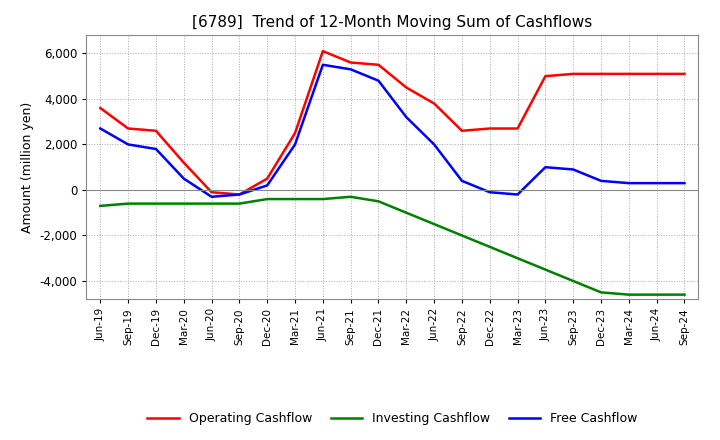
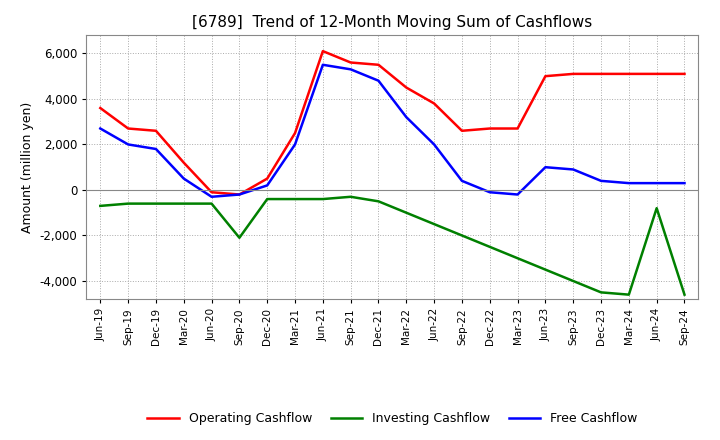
Investing Cashflow/Sep-20: -600 -> -2,100
Investing Cashflow/Jun-24: -4,600 -> -800
